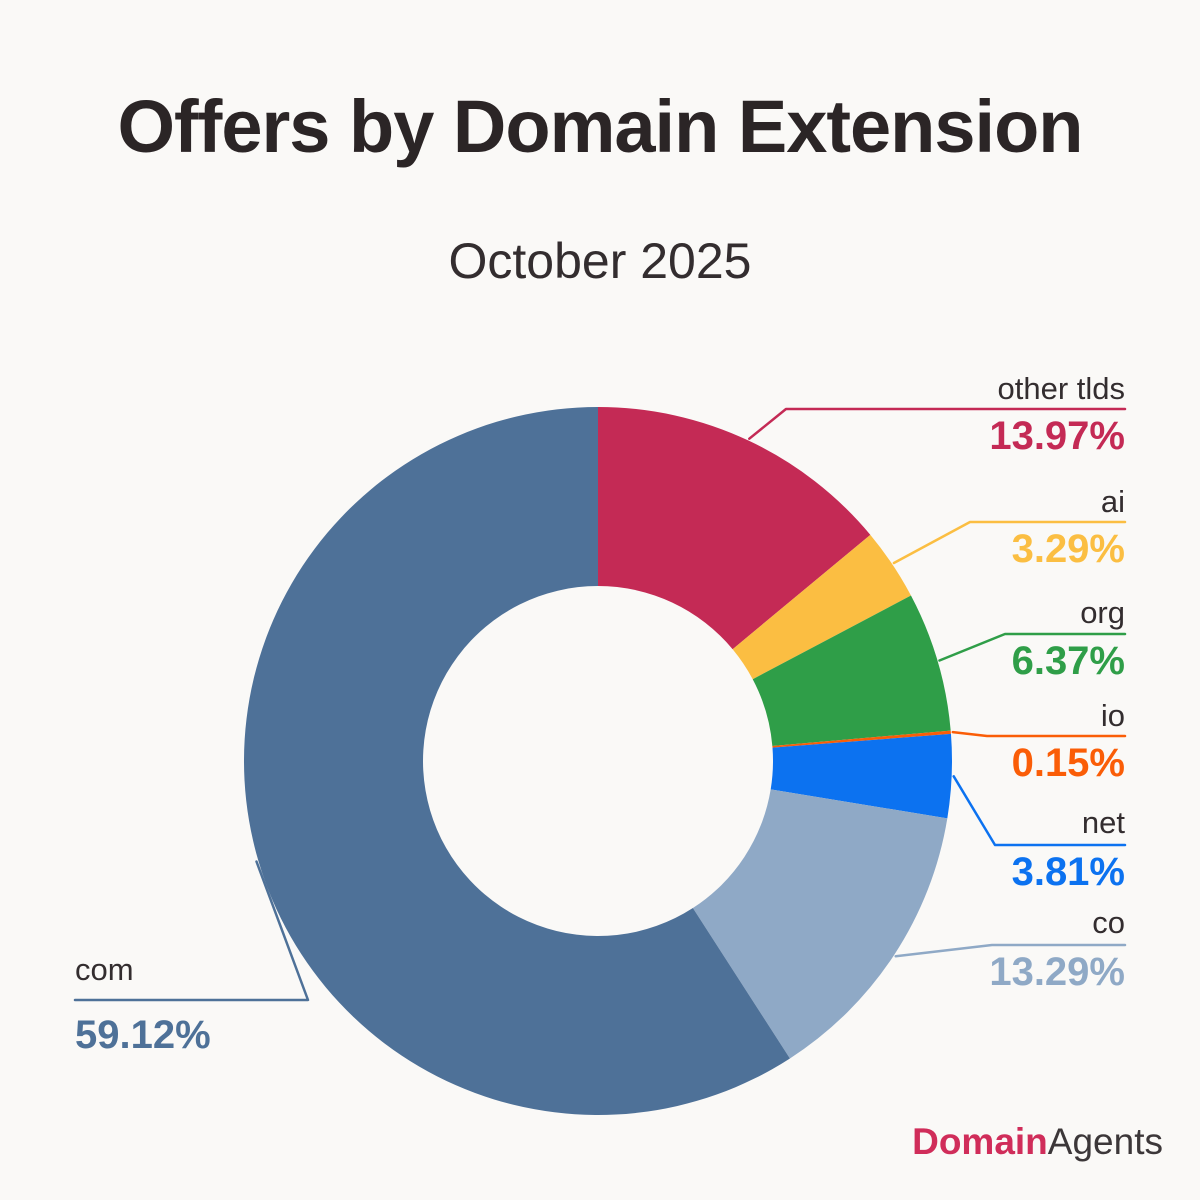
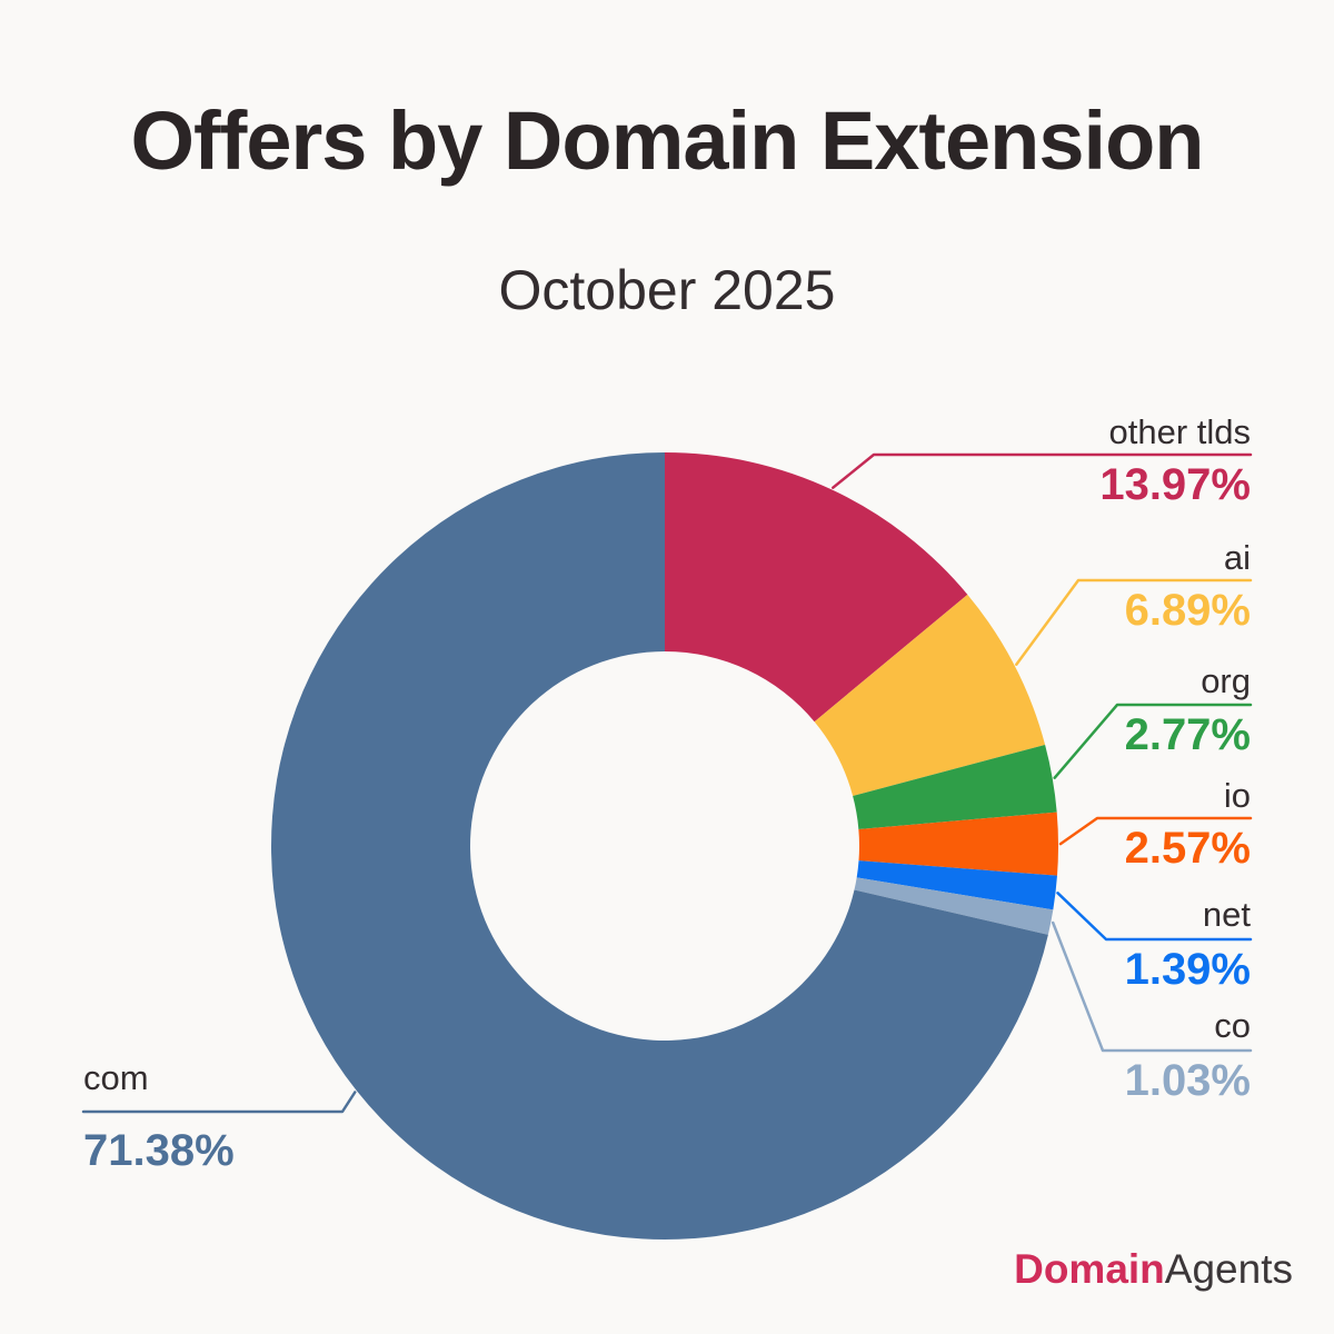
ai: 3.29% -> 6.89%
org: 6.37% -> 2.77%
io: 0.15% -> 2.57%
net: 3.81% -> 1.39%
co: 13.29% -> 1.03%
com: 59.12% -> 71.38%
